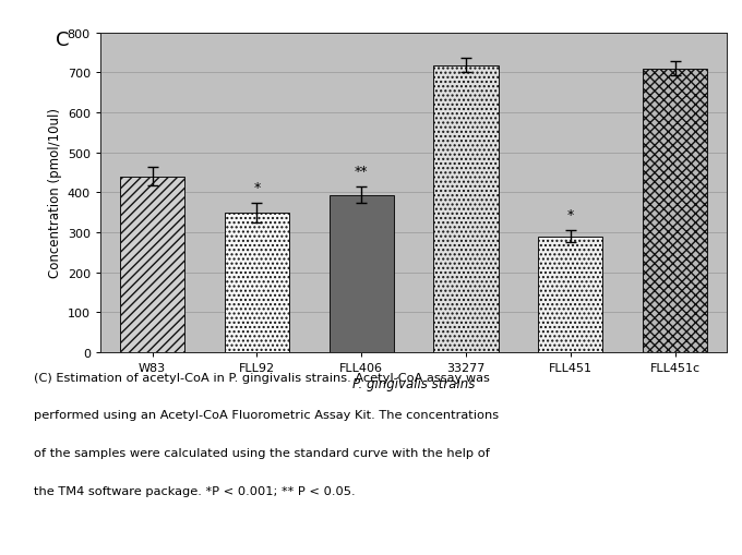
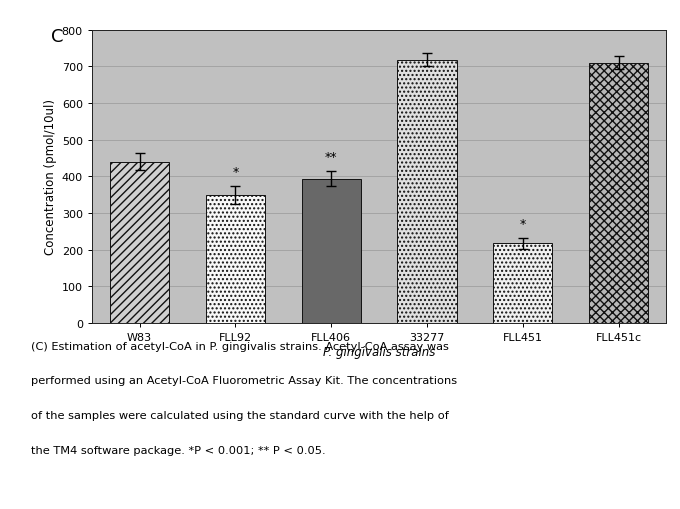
FLL451: 290 -> 217
